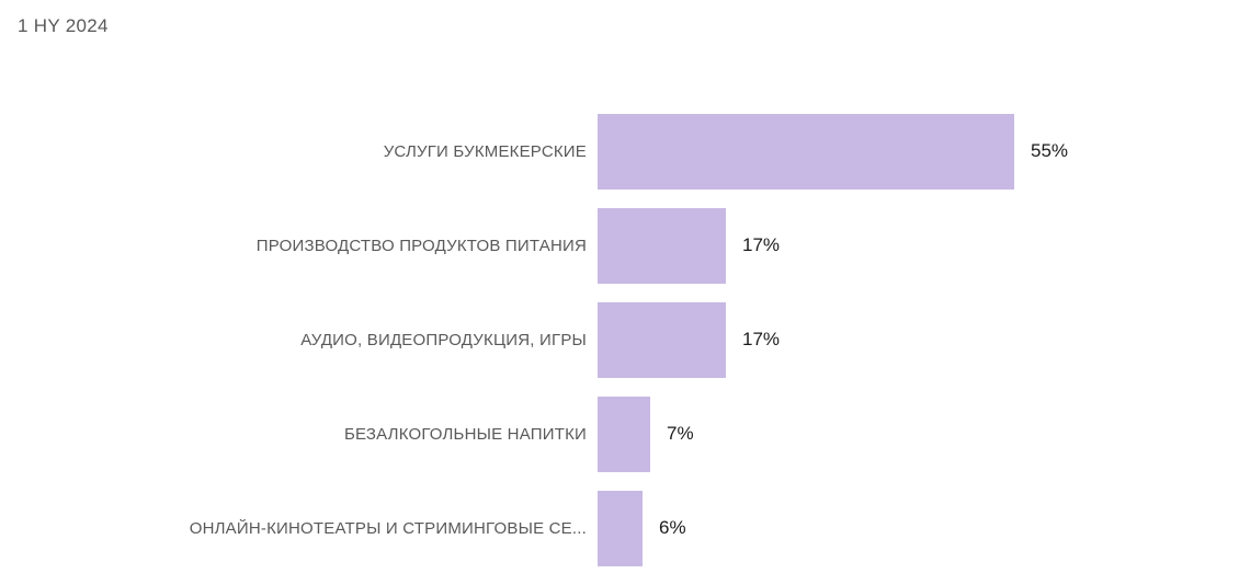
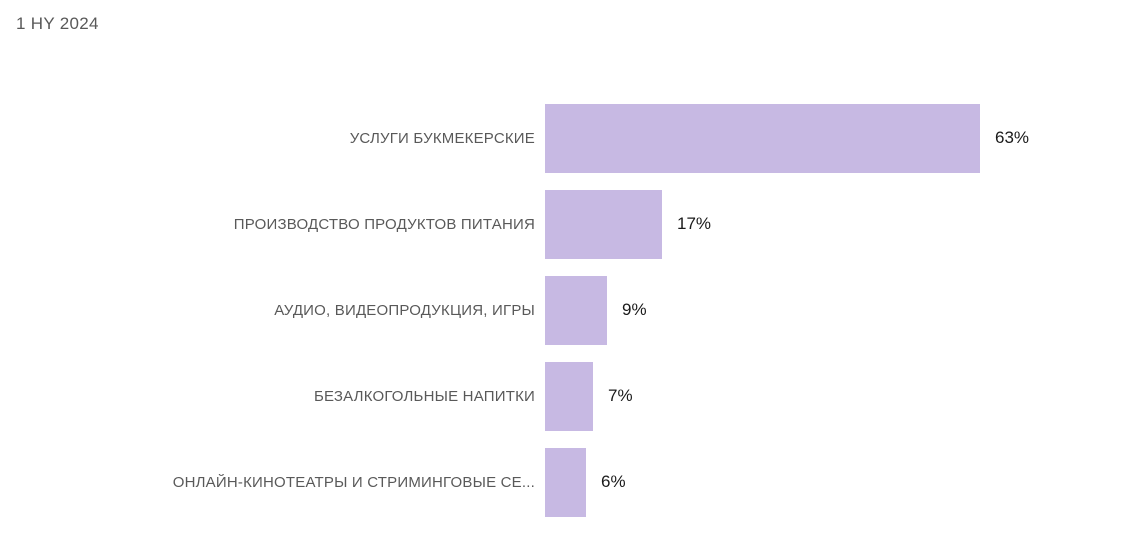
УСЛУГИ БУКМЕКЕРСКИЕ: 55% -> 63%
АУДИО, ВИДЕОПРОДУКЦИЯ, ИГРЫ: 17% -> 9%
